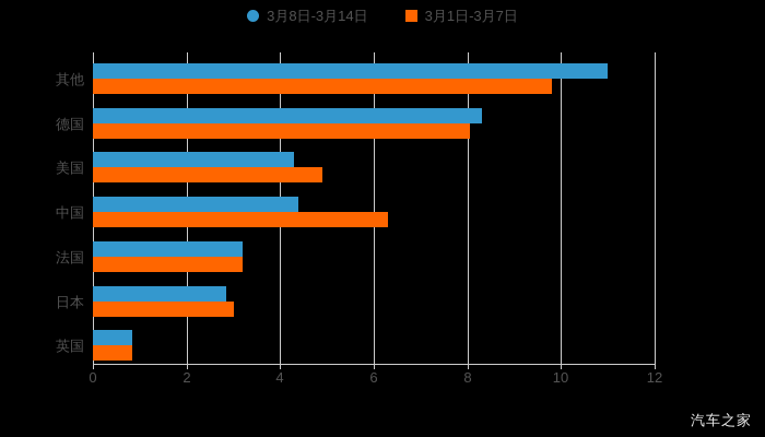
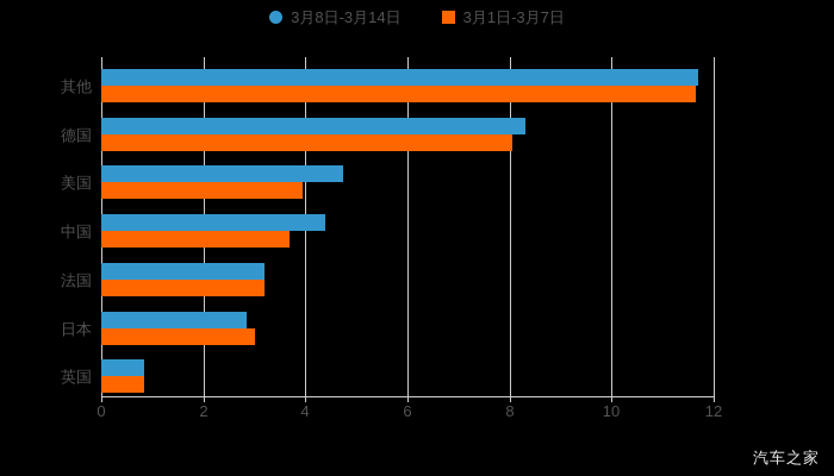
3月8日-3月14日/其他: 11.0 -> 11.7
3月1日-3月7日/其他: 9.8 -> 11.7
3月8日-3月14日/美国: 4.3 -> 4.8
3月1日-3月7日/美国: 4.9 -> 4.0
3月1日-3月7日/中国: 6.3 -> 3.7
